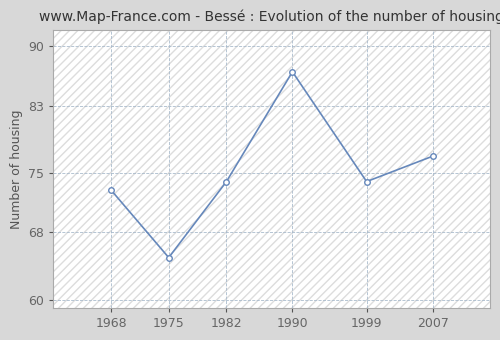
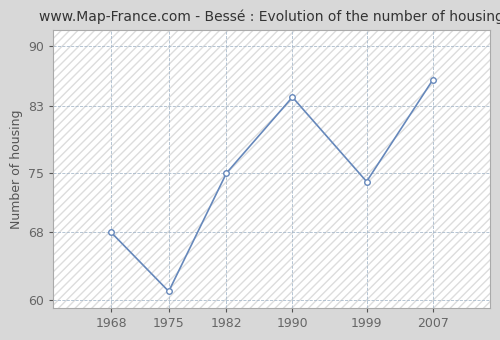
1968: 73 -> 68
1975: 65 -> 61
1982: 74 -> 75
1990: 87 -> 84
2007: 77 -> 86
